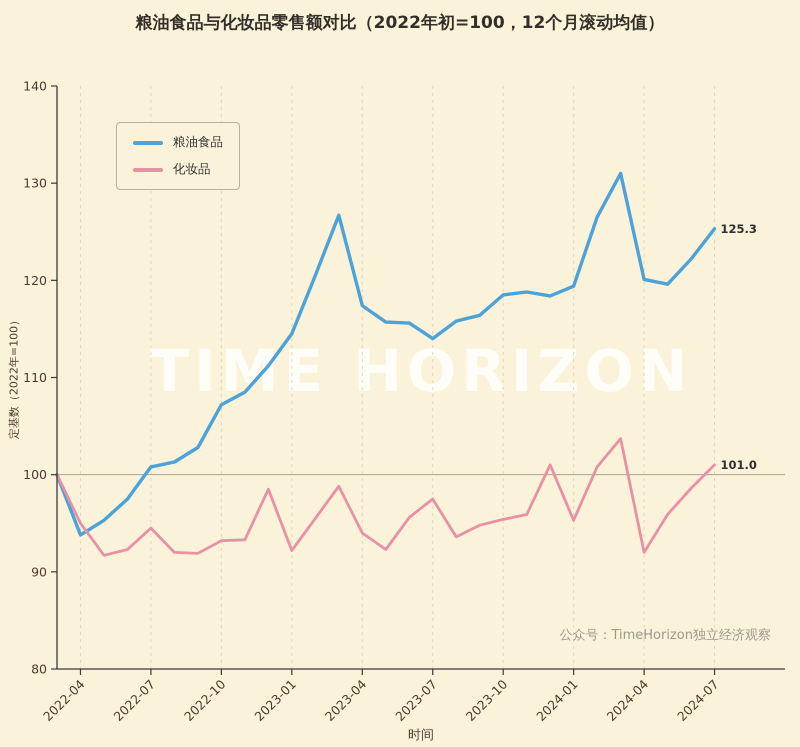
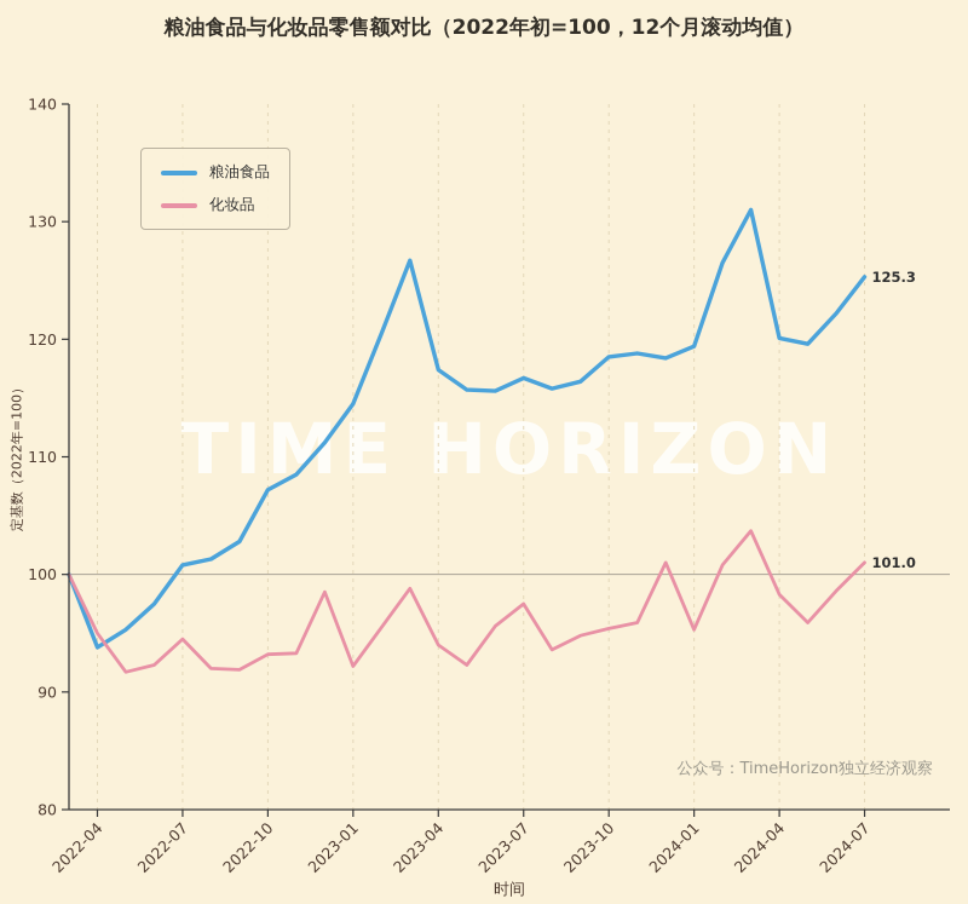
粮油食品/2023-07: 114 -> 117
化妆品/2024-04: 92 -> 98
